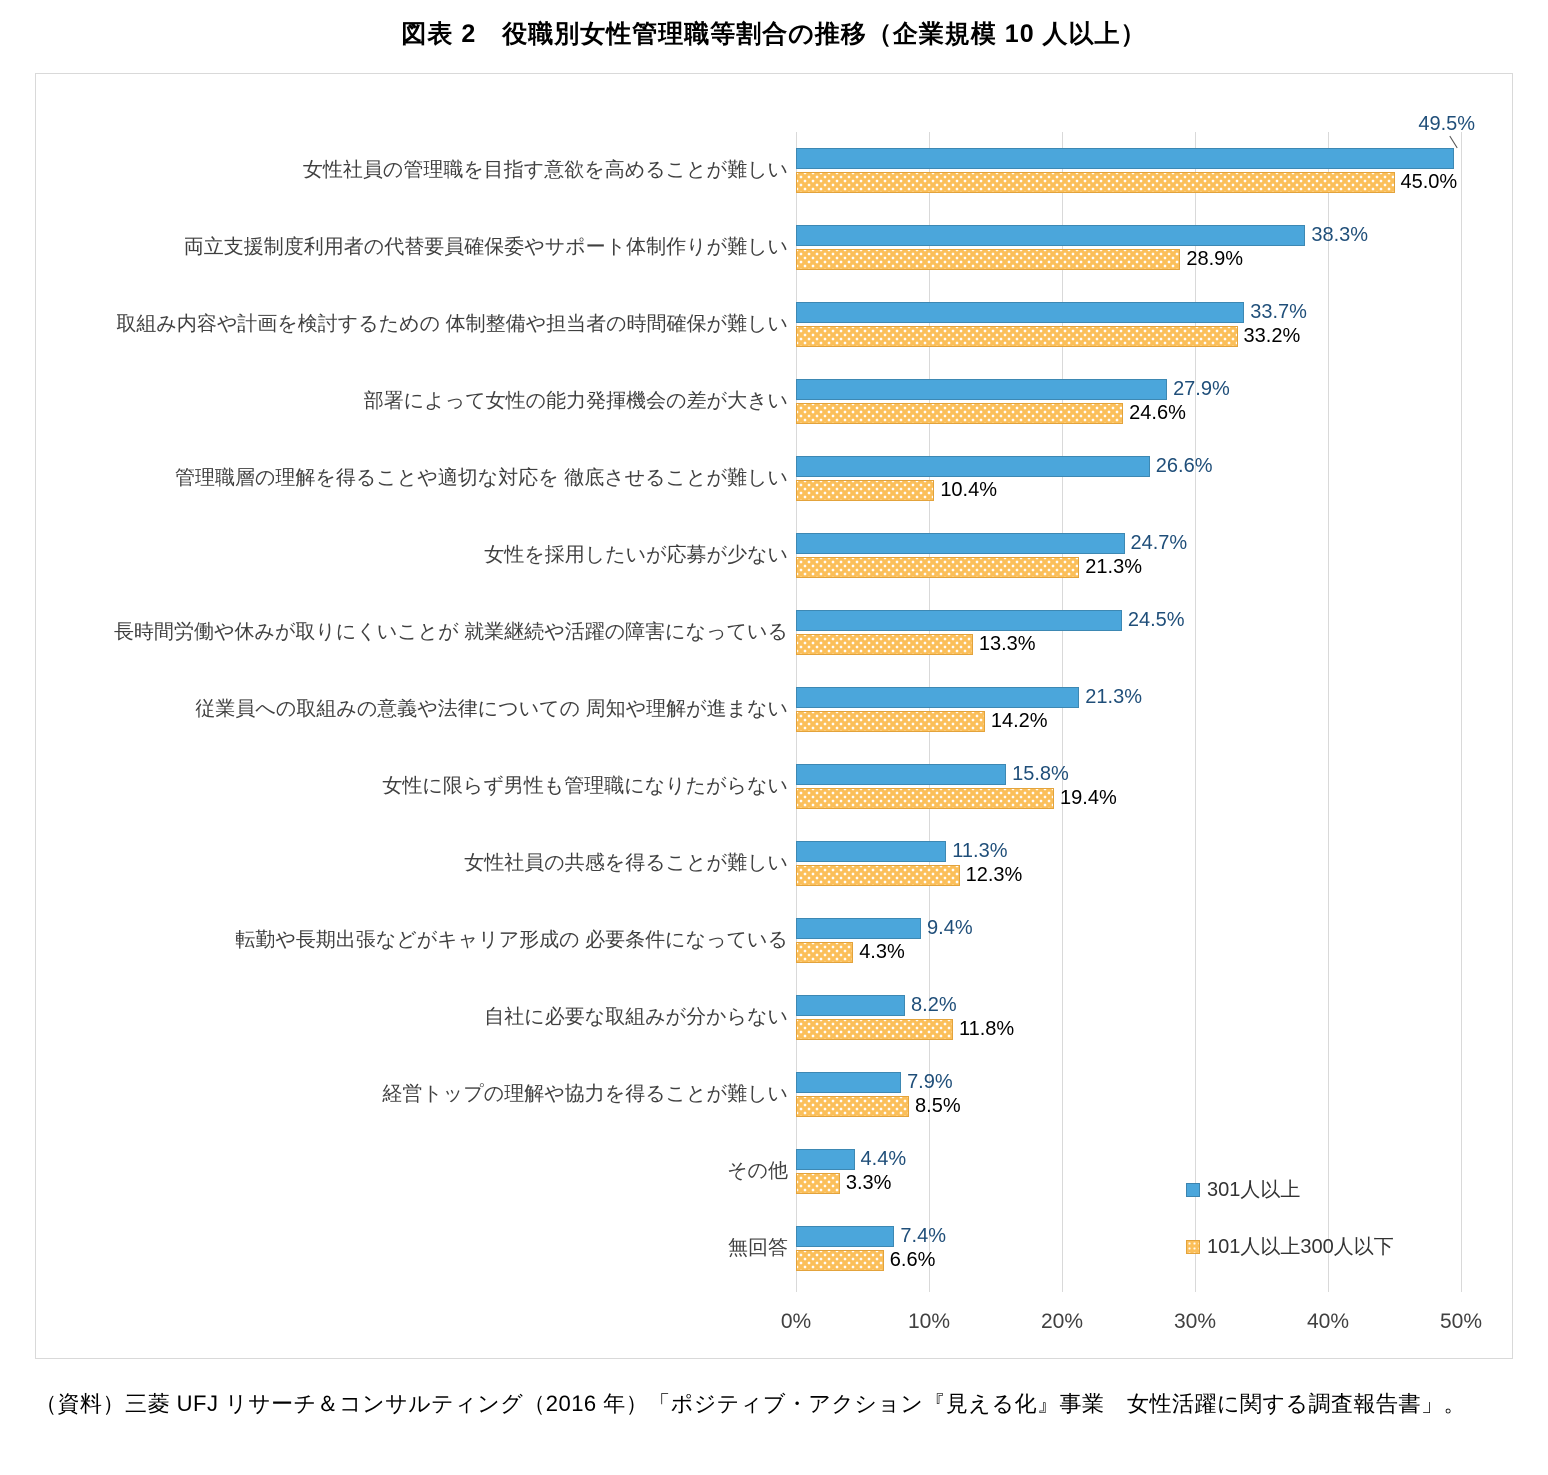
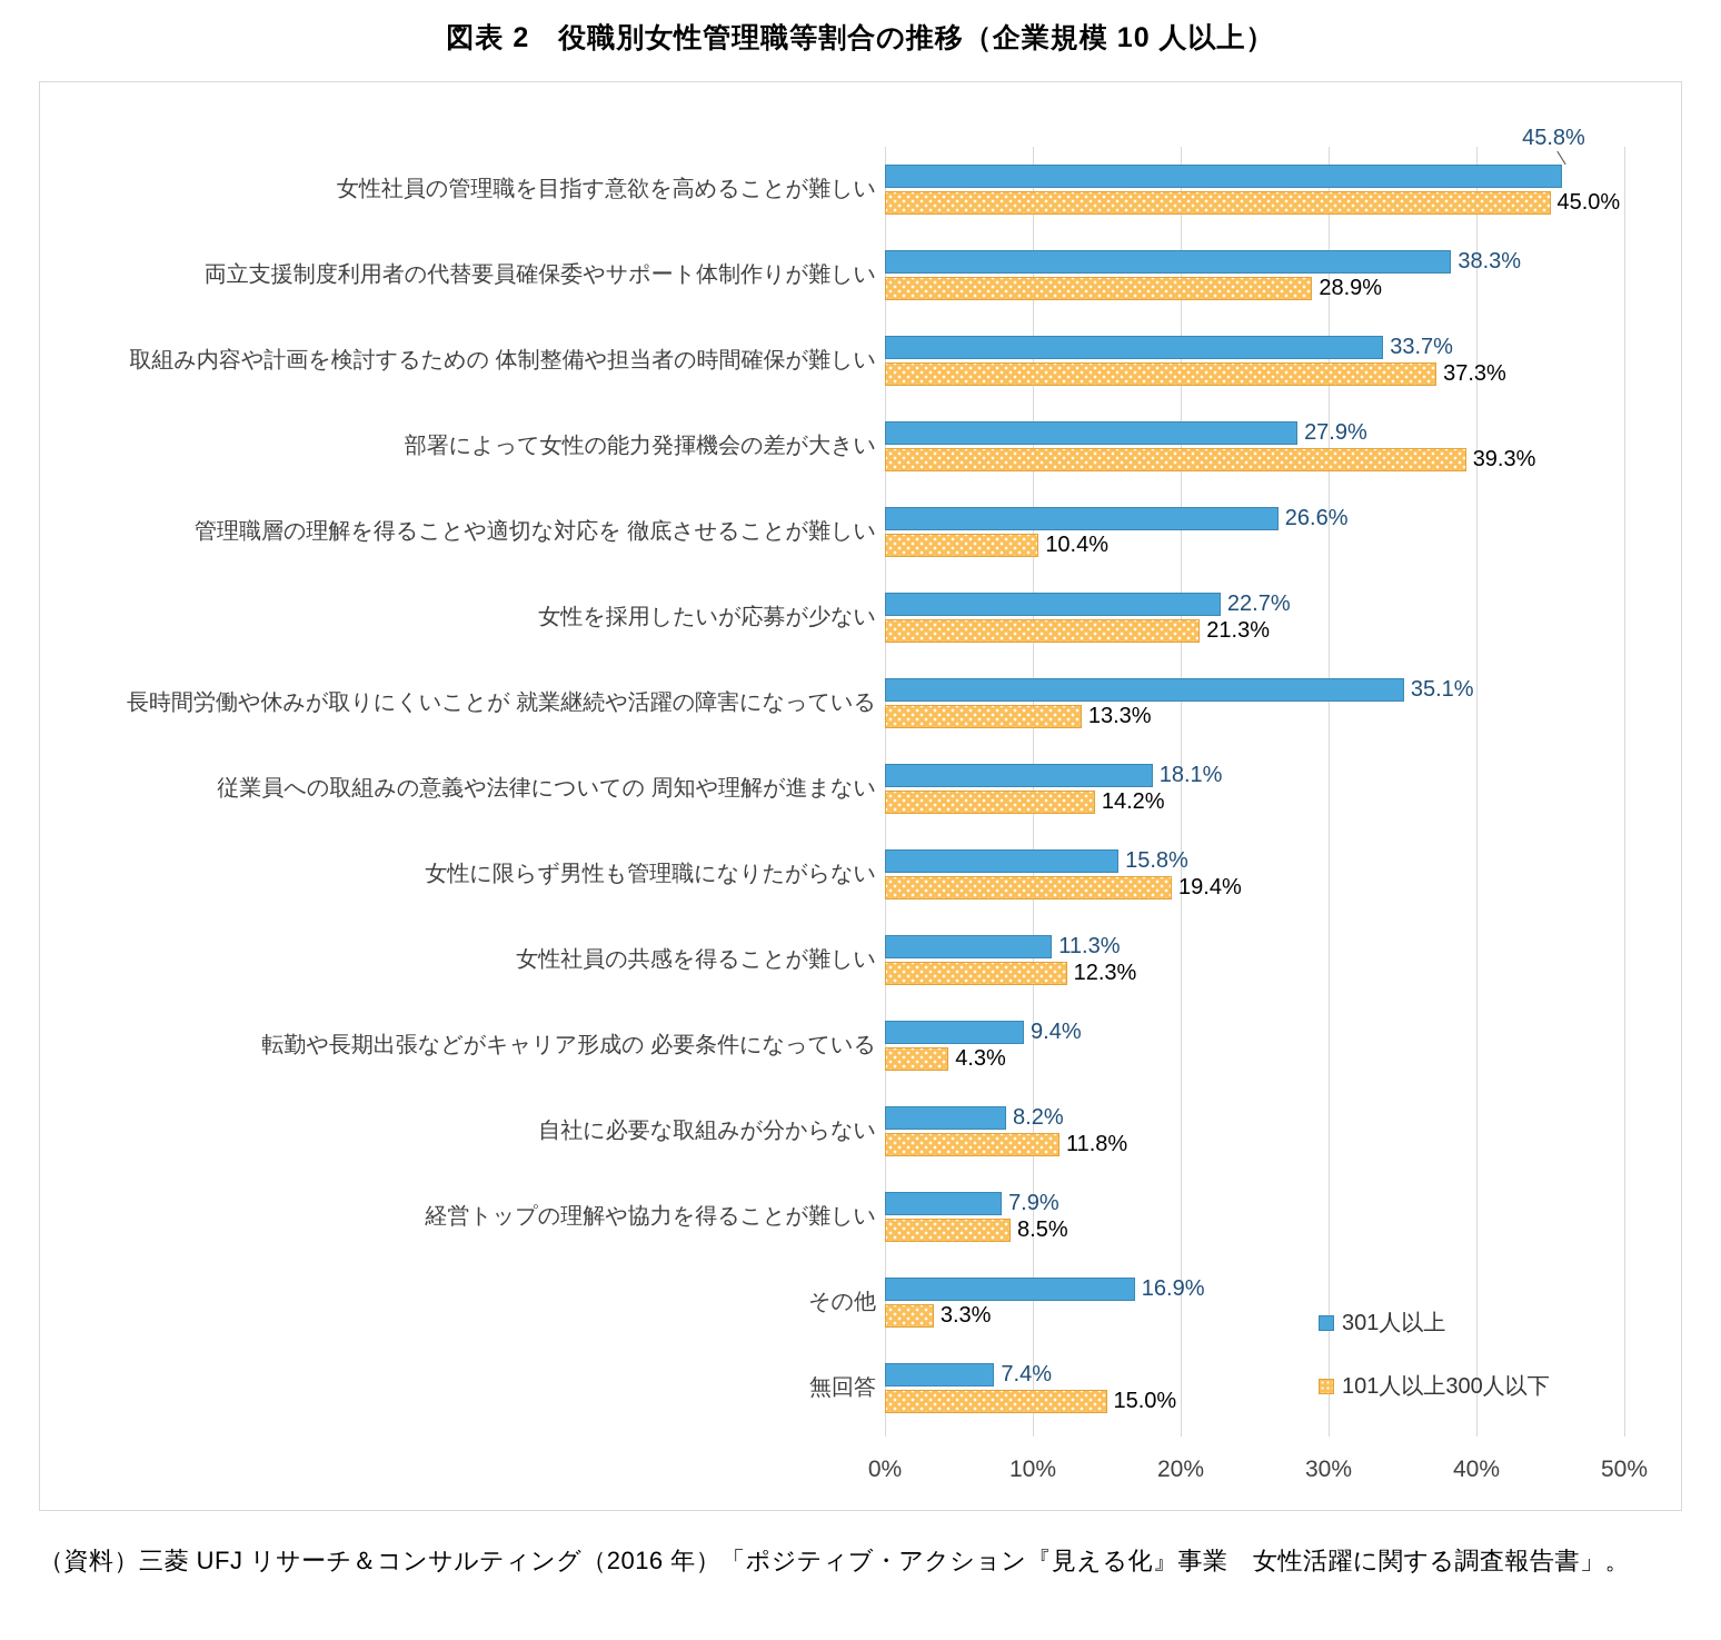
301人以上/女性社員の管理職を目指す意欲を高めることが難しい: 49.5% -> 45.8%
101人以上300人以下/取組み内容や計画を検討するための 体制整備や担当者の時間確保が難しい: 33.2% -> 37.3%
101人以上300人以下/部署によって女性の能力発揮機会の差が大きい: 24.6% -> 39.3%
301人以上/女性を採用したいが応募が少ない: 24.7% -> 22.7%
301人以上/長時間労働や休みが取りにくいことが 就業継続や活躍の障害になっている: 24.5% -> 35.1%
301人以上/従業員への取組みの意義や法律についての 周知や理解が進まない: 21.3% -> 18.1%
301人以上/その他: 4.4% -> 16.9%
101人以上300人以下/無回答: 6.6% -> 15.0%
